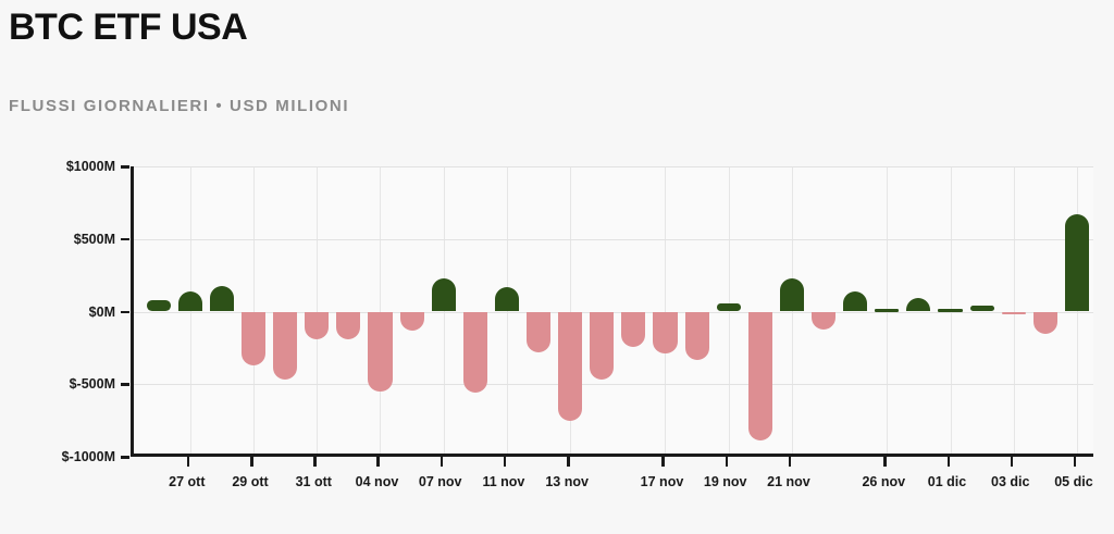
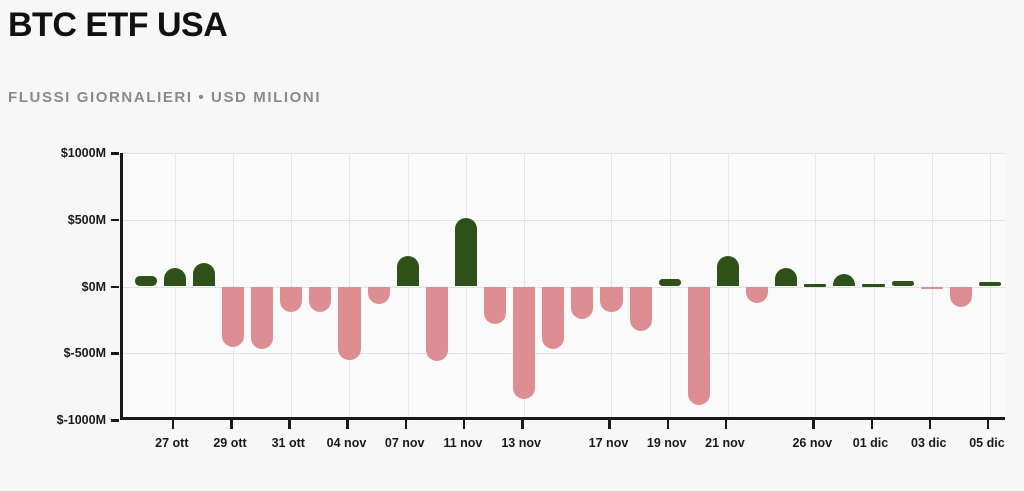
29 ott: -$370M -> -$450M
11 nov: $170M -> $520M
13 nov: -$750M -> -$840M
17 nov: -$290M -> -$190M
05 dic: $670M -> $40M
